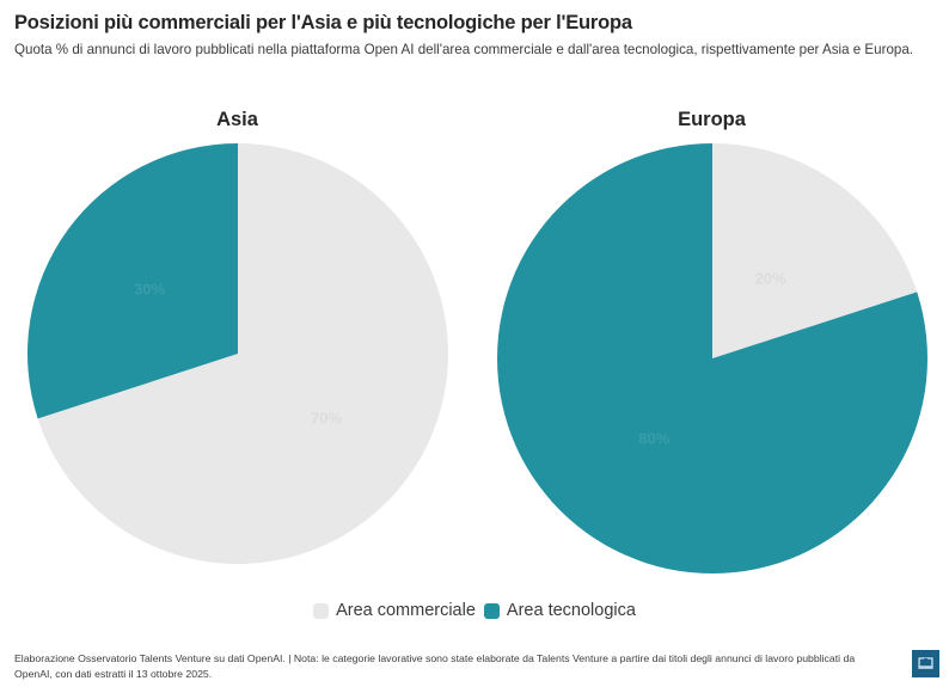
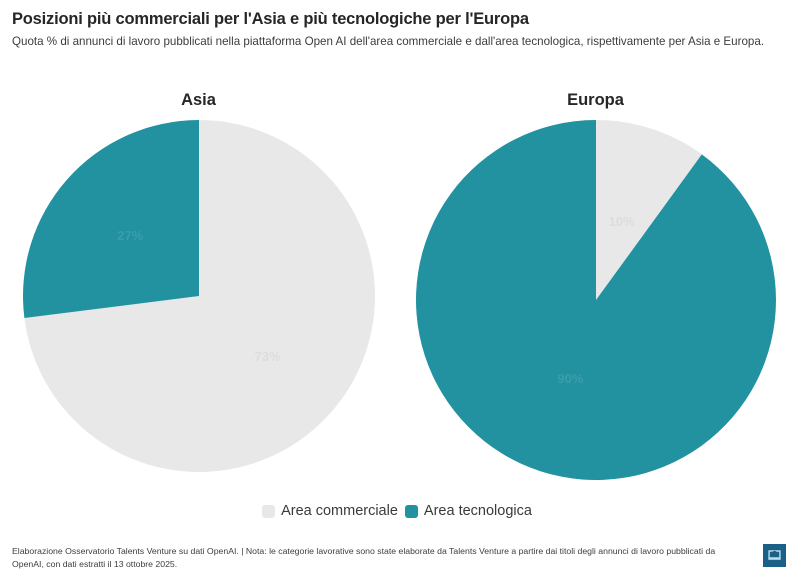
Asia/Area commerciale: 70% -> 73%
Asia/Area tecnologica: 30% -> 27%
Europa/Area commerciale: 20% -> 10%
Europa/Area tecnologica: 80% -> 90%
